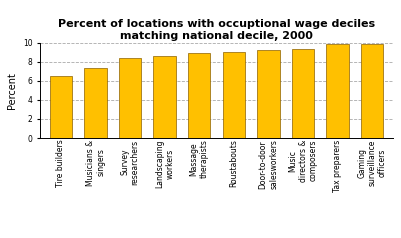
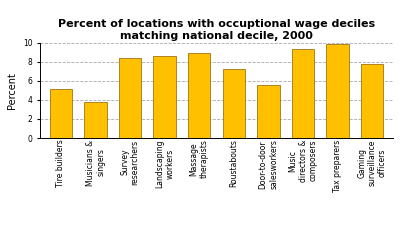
Tire builders: 6.5 -> 5.2
Musicians & singers: 7.4 -> 3.8
Roustabouts: 9.0 -> 7.2
Door-to-door salesworkers: 9.3 -> 5.6
Gaming surveillance officers: 9.8 -> 7.8
